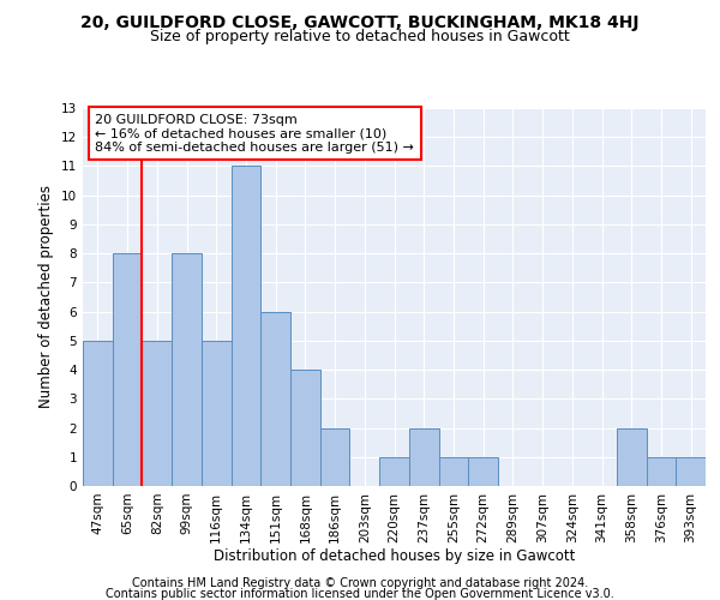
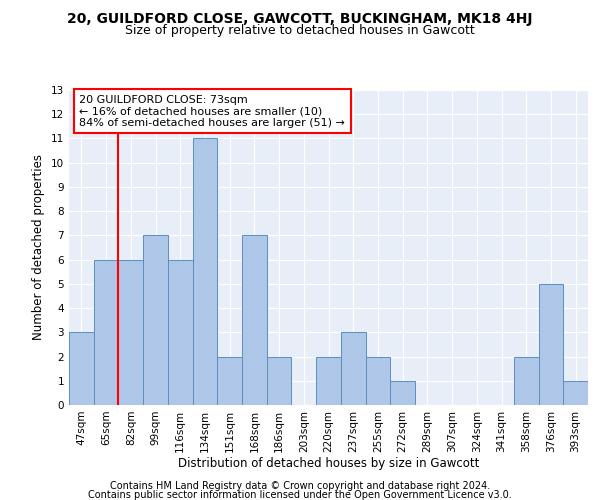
47sqm: 5 -> 3
65sqm: 8 -> 6
82sqm: 5 -> 6
99sqm: 8 -> 7
116sqm: 5 -> 6
151sqm: 6 -> 2
168sqm: 4 -> 7
220sqm: 1 -> 2
237sqm: 2 -> 3
255sqm: 1 -> 2
376sqm: 1 -> 5
